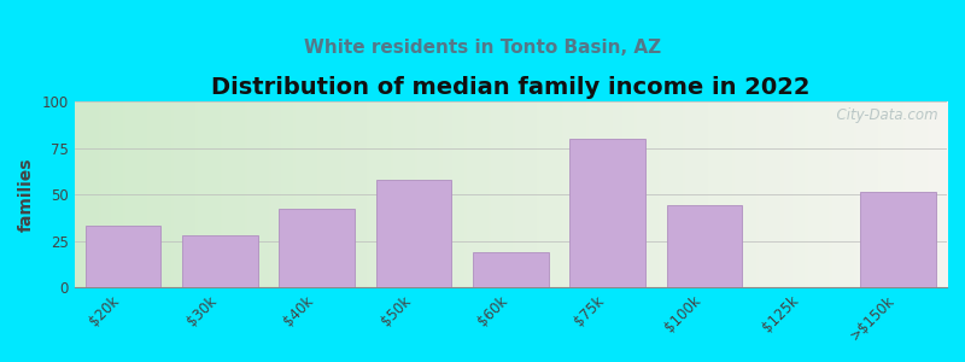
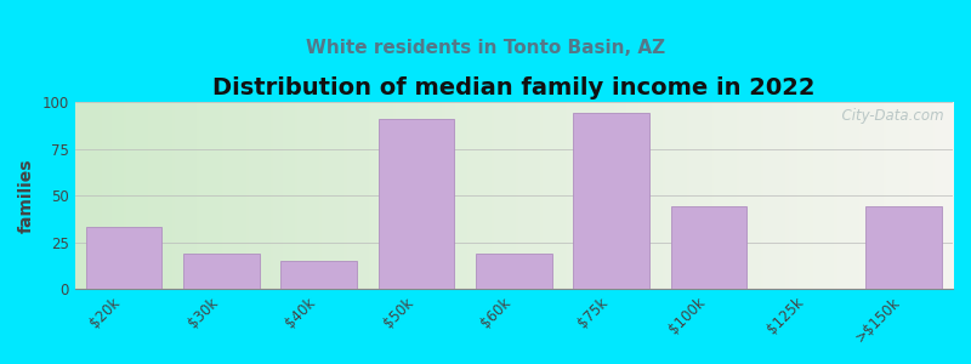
$30k: 28 -> 19
$40k: 42 -> 15
$50k: 58 -> 91
$75k: 80 -> 94
>$150k: 51 -> 44
